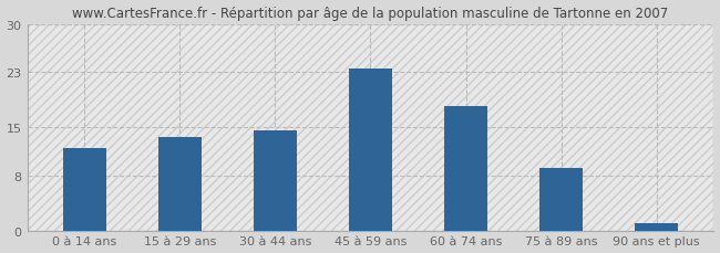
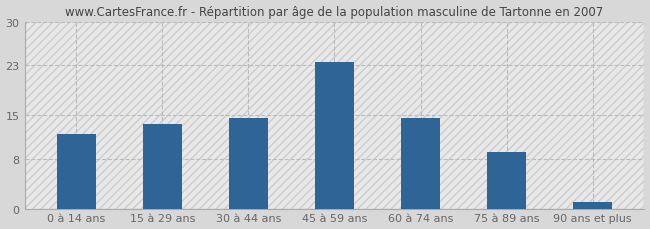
60 à 74 ans: 18.0 -> 14.5
